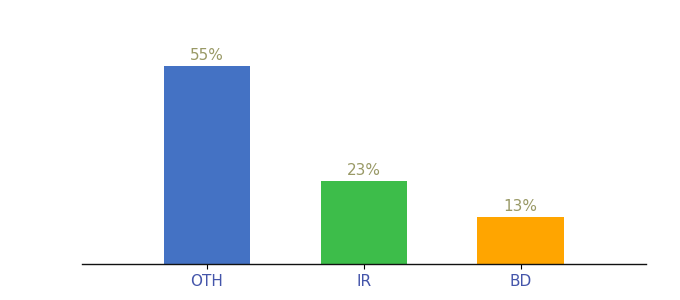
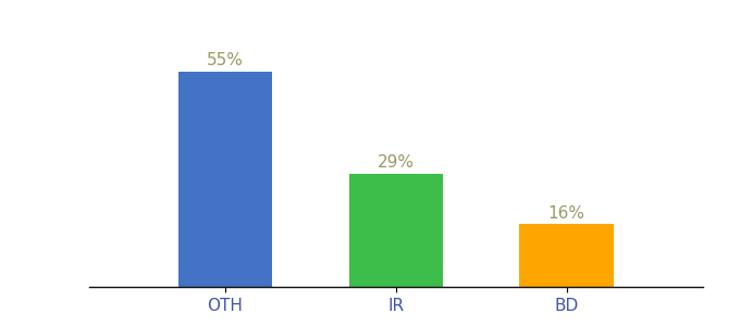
IR: 23% -> 29%
BD: 13% -> 16%
